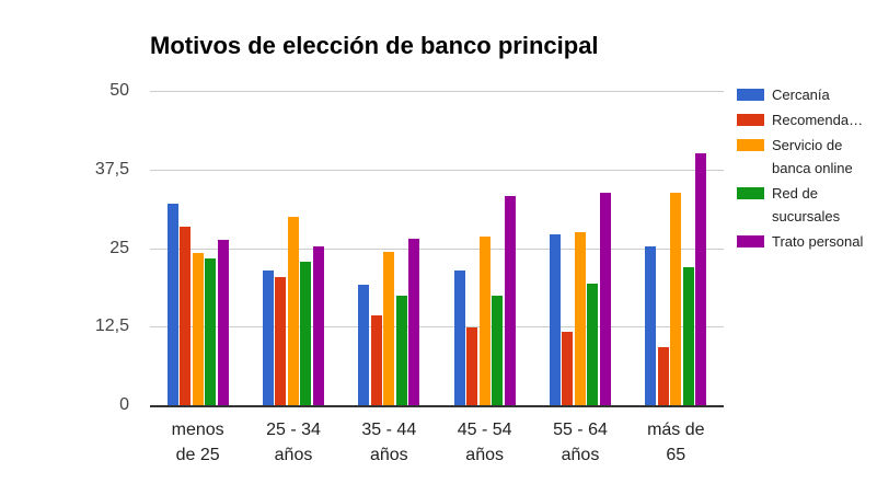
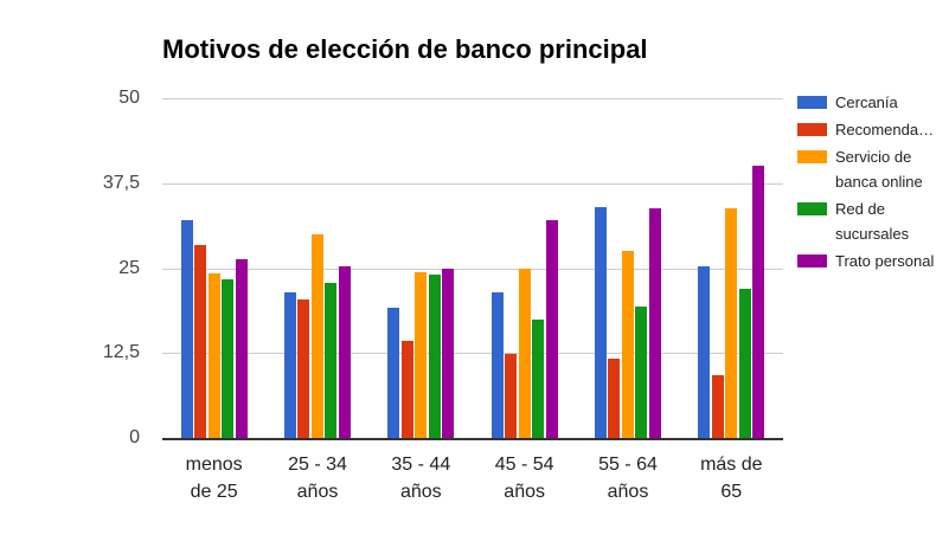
Red de sucursales/35 - 44 años: 17 -> 24
Trato personal/35 - 44 años: 26 -> 25
Servicio de banca online/45 - 54 años: 27 -> 25
Trato personal/45 - 54 años: 33 -> 32
Cercanía/55 - 64 años: 27 -> 34
